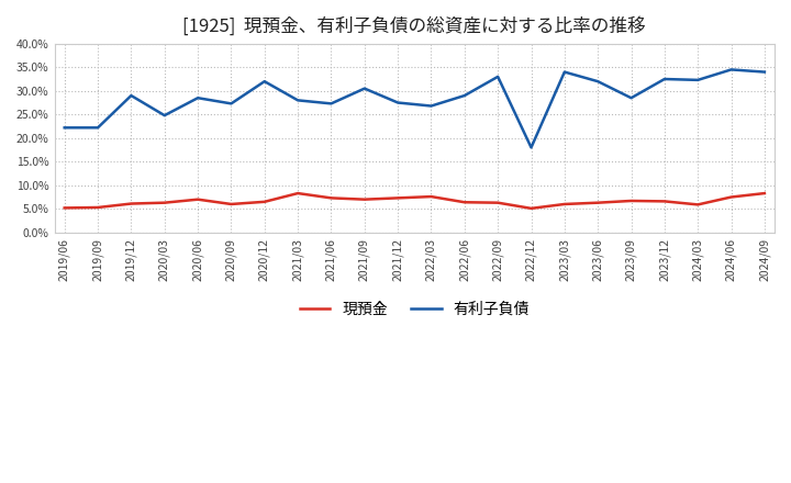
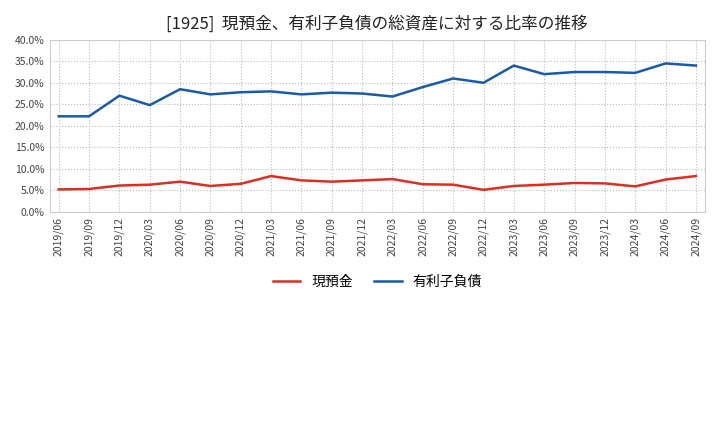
有利子負債/2019/12: 29.0% -> 27.0%
有利子負債/2020/12: 32.0% -> 27.8%
有利子負債/2021/09: 30.5% -> 27.7%
有利子負債/2022/09: 33.0% -> 31.0%
有利子負債/2022/12: 18.0% -> 30.0%
有利子負債/2023/09: 28.5% -> 32.5%
